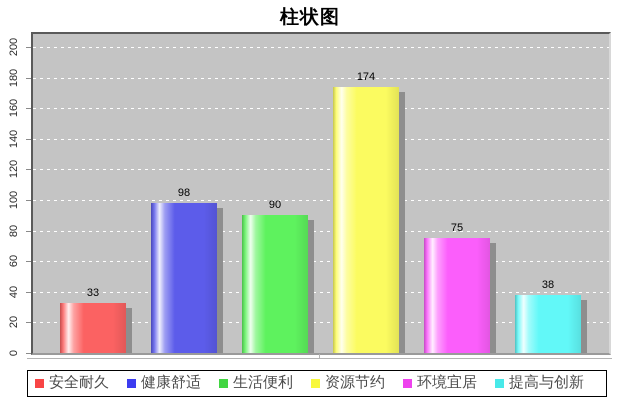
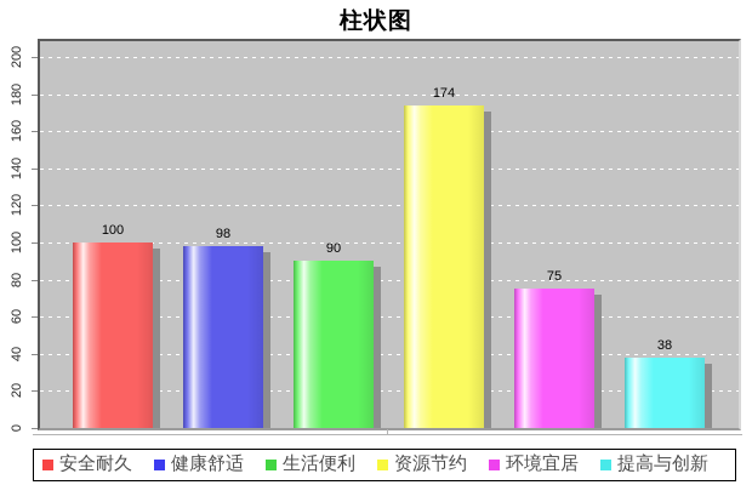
安全耐久: 33 -> 100
